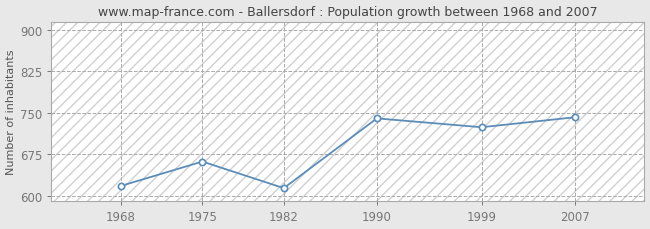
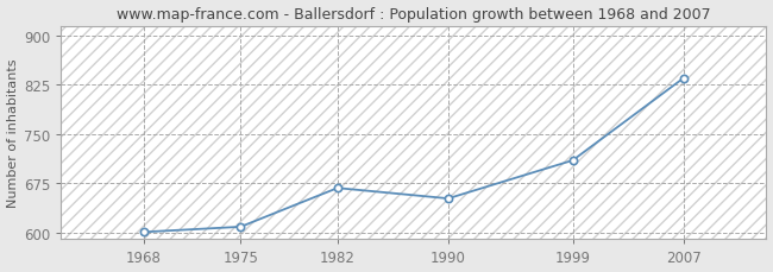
1968: 618 -> 601
1975: 662 -> 609
1982: 614 -> 668
1990: 740 -> 652
1999: 724 -> 710
2007: 742 -> 835
